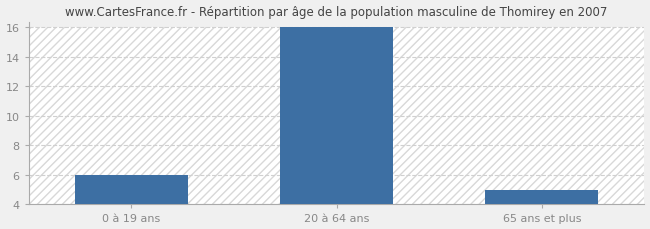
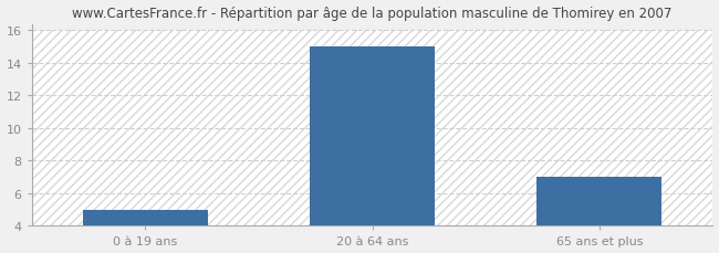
0 à 19 ans: 6 -> 5
20 à 64 ans: 16 -> 15
65 ans et plus: 5 -> 7
